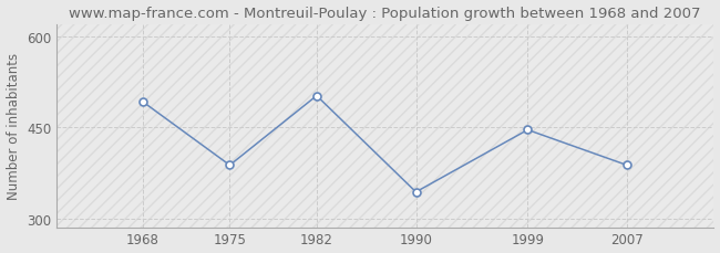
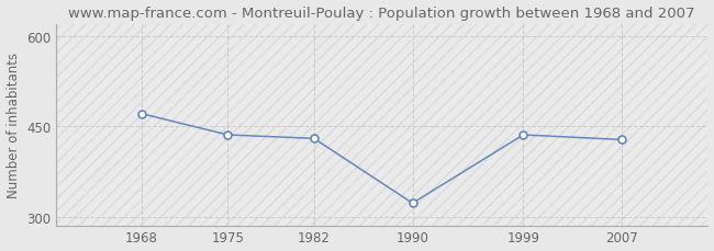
1968: 492 -> 471
1975: 388 -> 436
1982: 502 -> 430
1990: 344 -> 323
1999: 446 -> 436
2007: 388 -> 428
